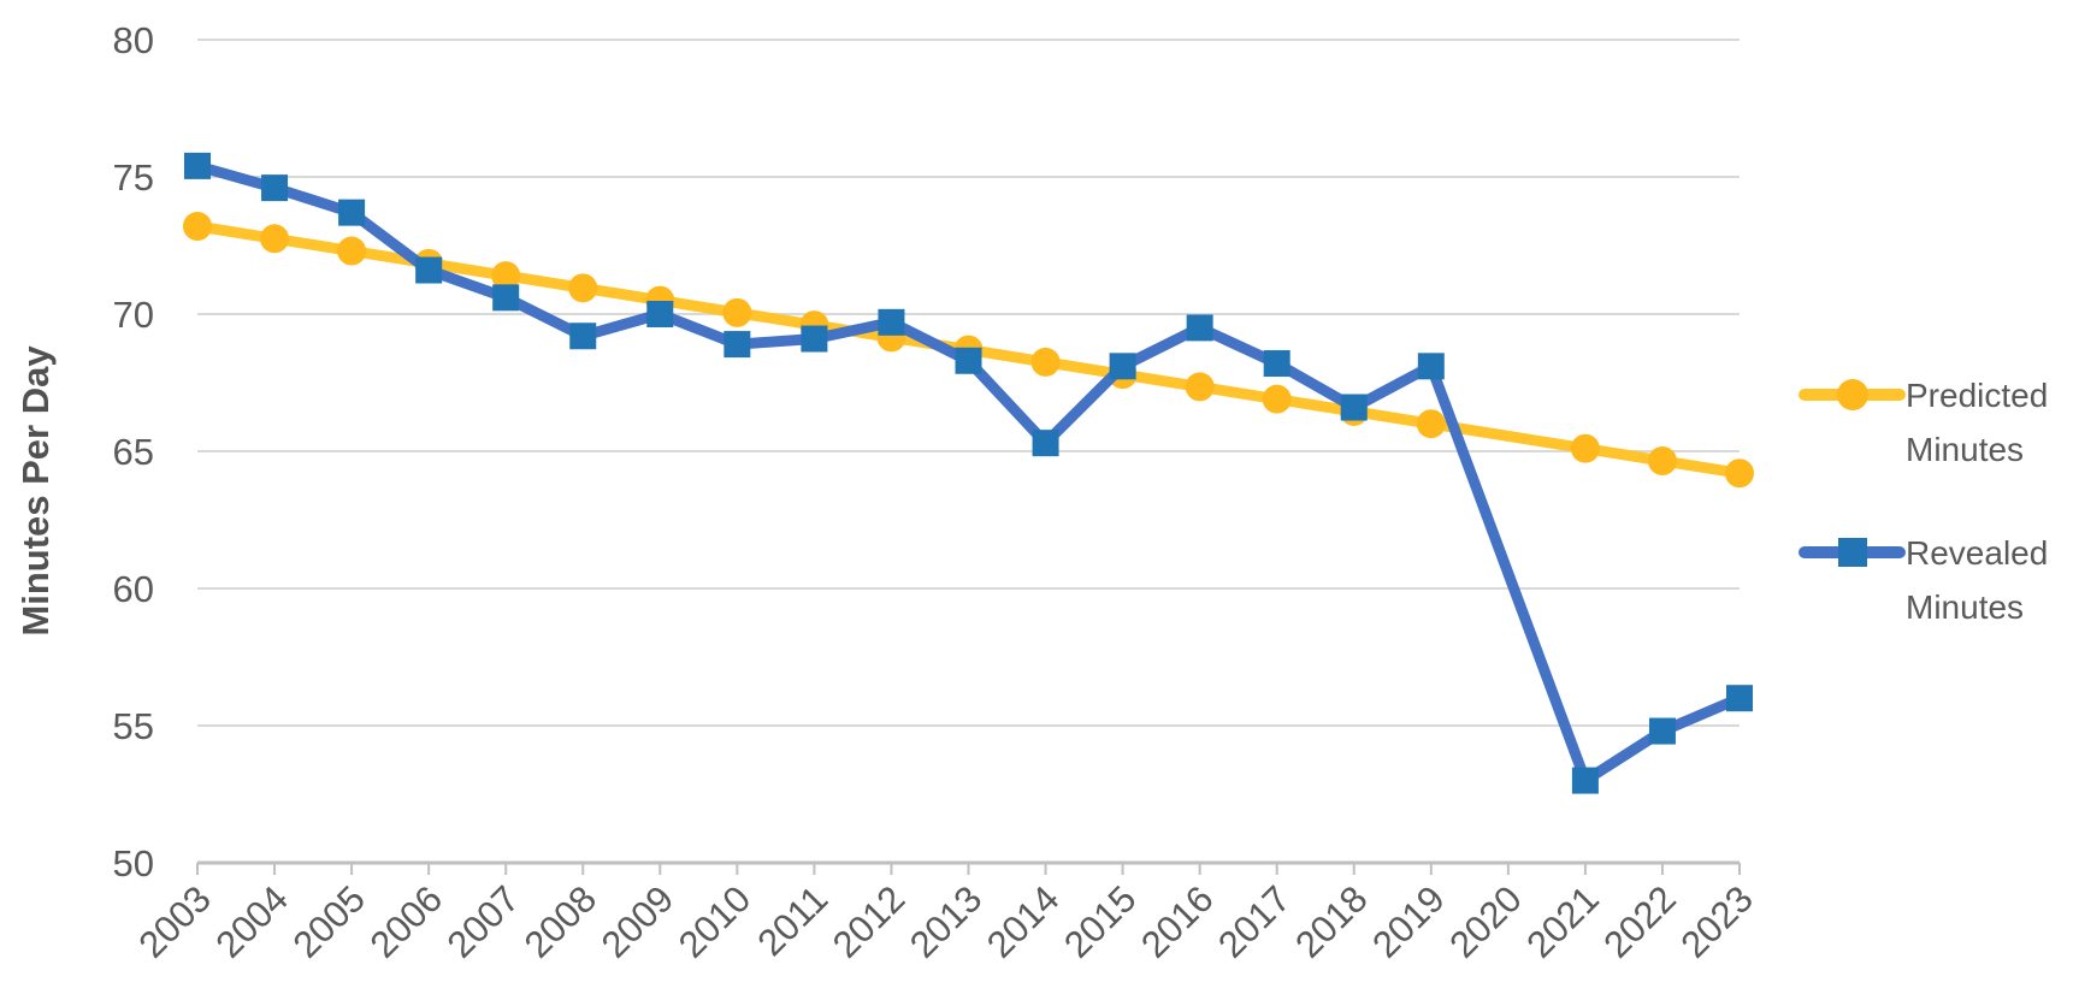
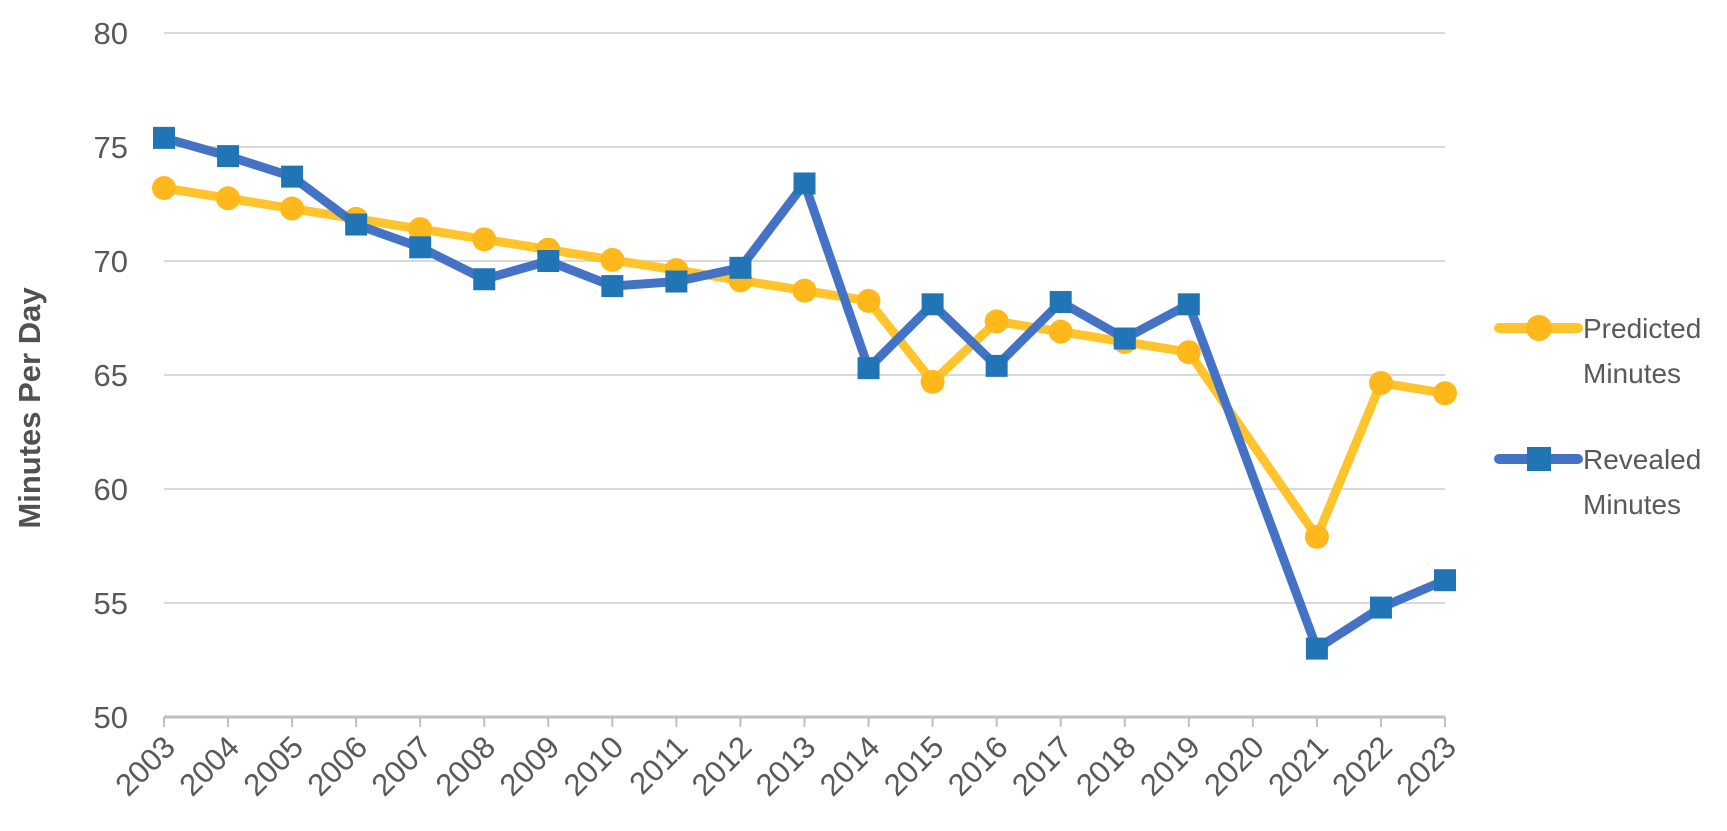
Revealed Minutes/2013: 68.3 -> 73.4
Predicted Minutes/2015: 67.8 -> 64.7
Revealed Minutes/2016: 69.5 -> 65.4
Predicted Minutes/2021: 65.1 -> 57.9
